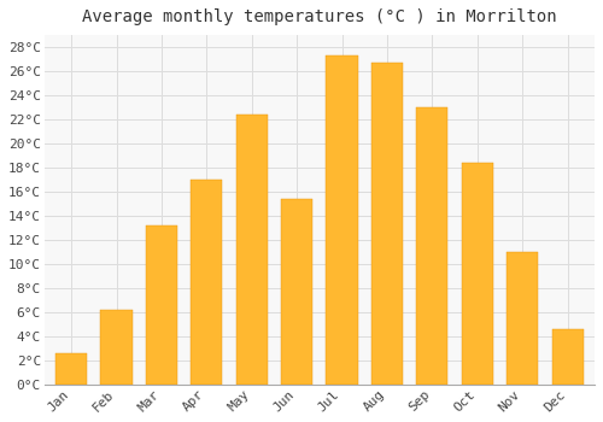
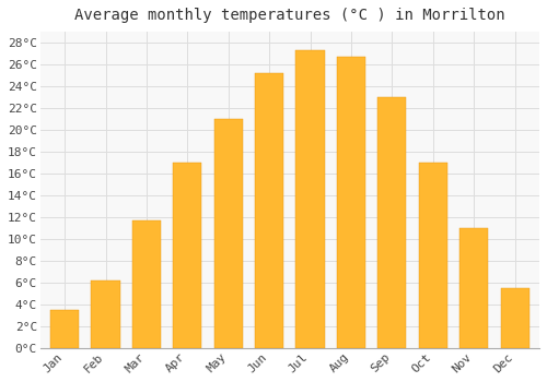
Jan: 2.6°C -> 3.5°C
Mar: 13.2°C -> 11.7°C
May: 22.4°C -> 21.0°C
Jun: 15.4°C -> 25.2°C
Oct: 18.4°C -> 17.0°C
Dec: 4.6°C -> 5.5°C
